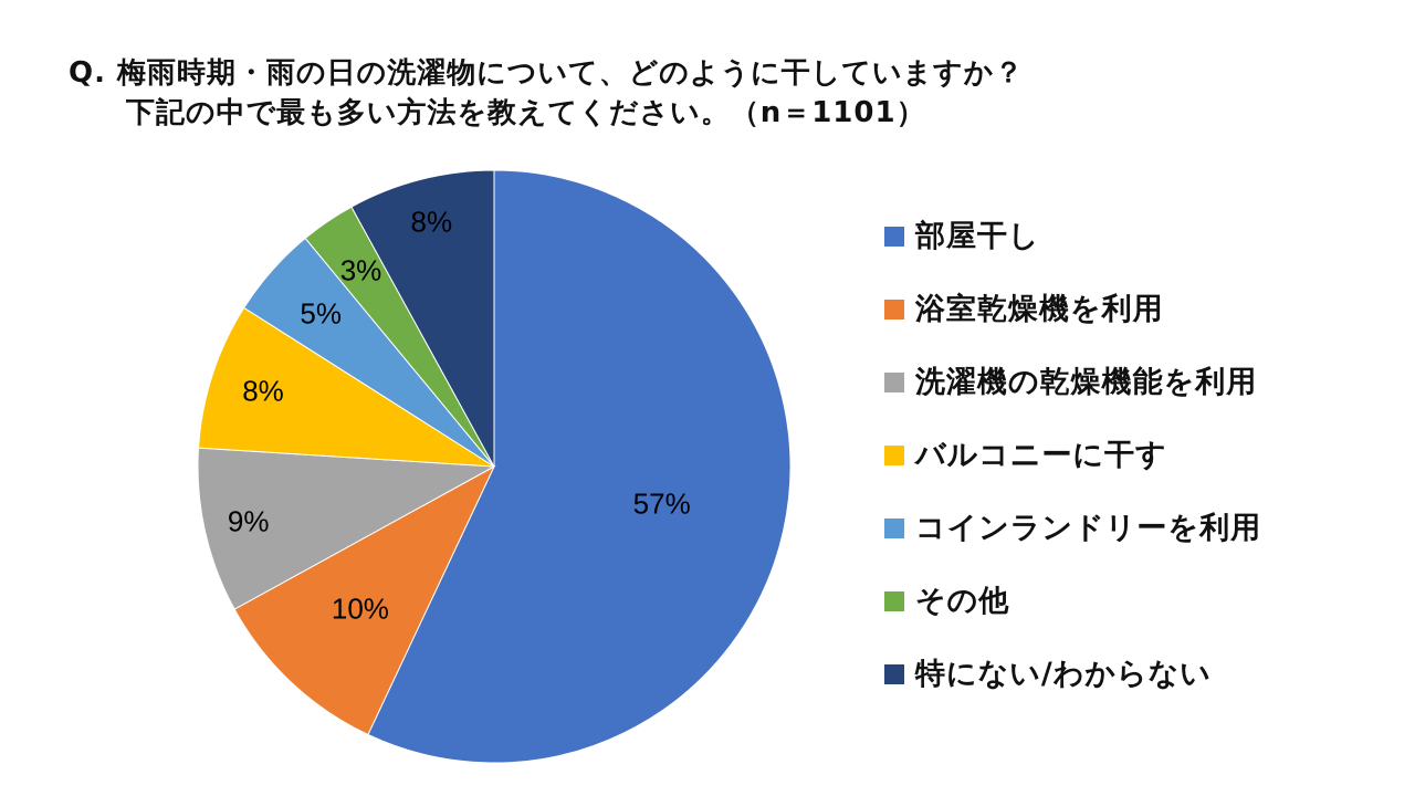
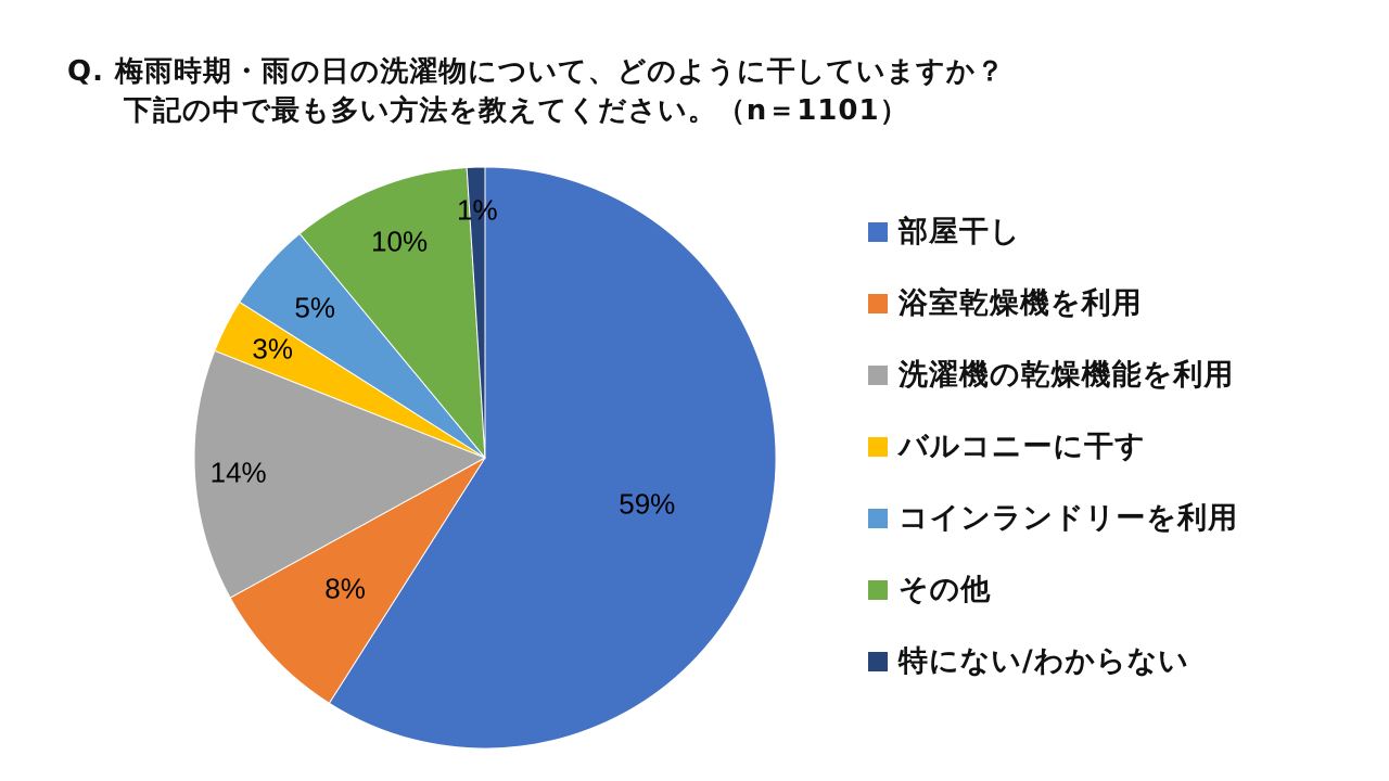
部屋干し: 57% -> 59%
浴室乾燥機を利用: 10% -> 8%
洗濯機の乾燥機能を利用: 9% -> 14%
バルコニーに干す: 8% -> 3%
その他: 3% -> 10%
特にない/わからない: 8% -> 1%
